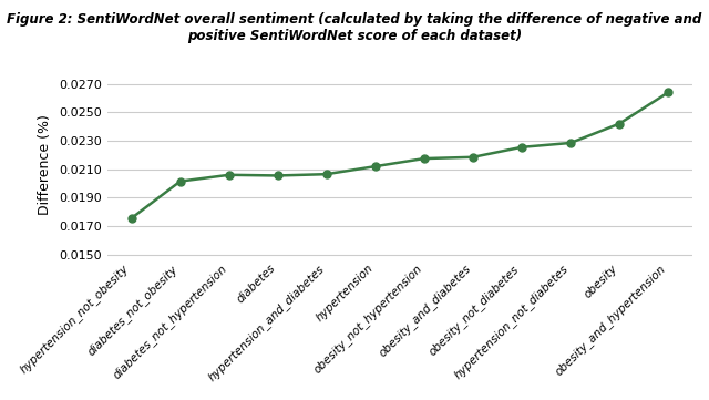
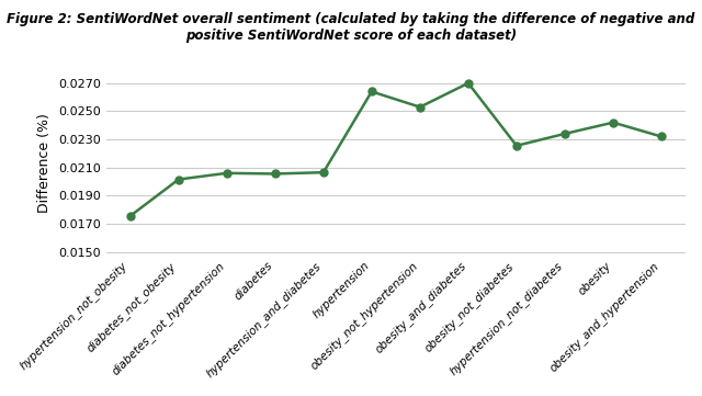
hypertension: 0.0212 -> 0.0264
obesity_not_hypertension: 0.0217 -> 0.0253
obesity_and_diabetes: 0.0219 -> 0.0270
hypertension_not_diabetes: 0.0228 -> 0.0234
obesity_and_hypertension: 0.0264 -> 0.0232
